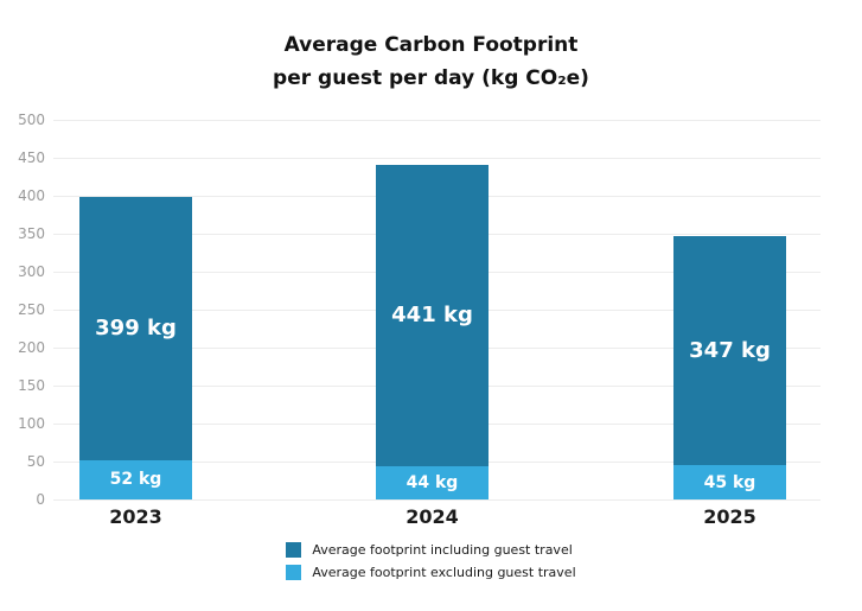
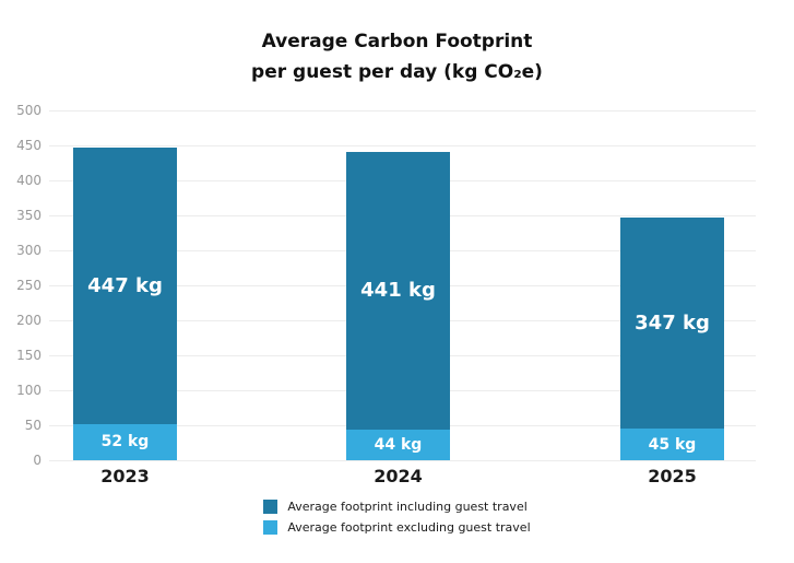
Average footprint including guest travel/2023: 399 -> 447
